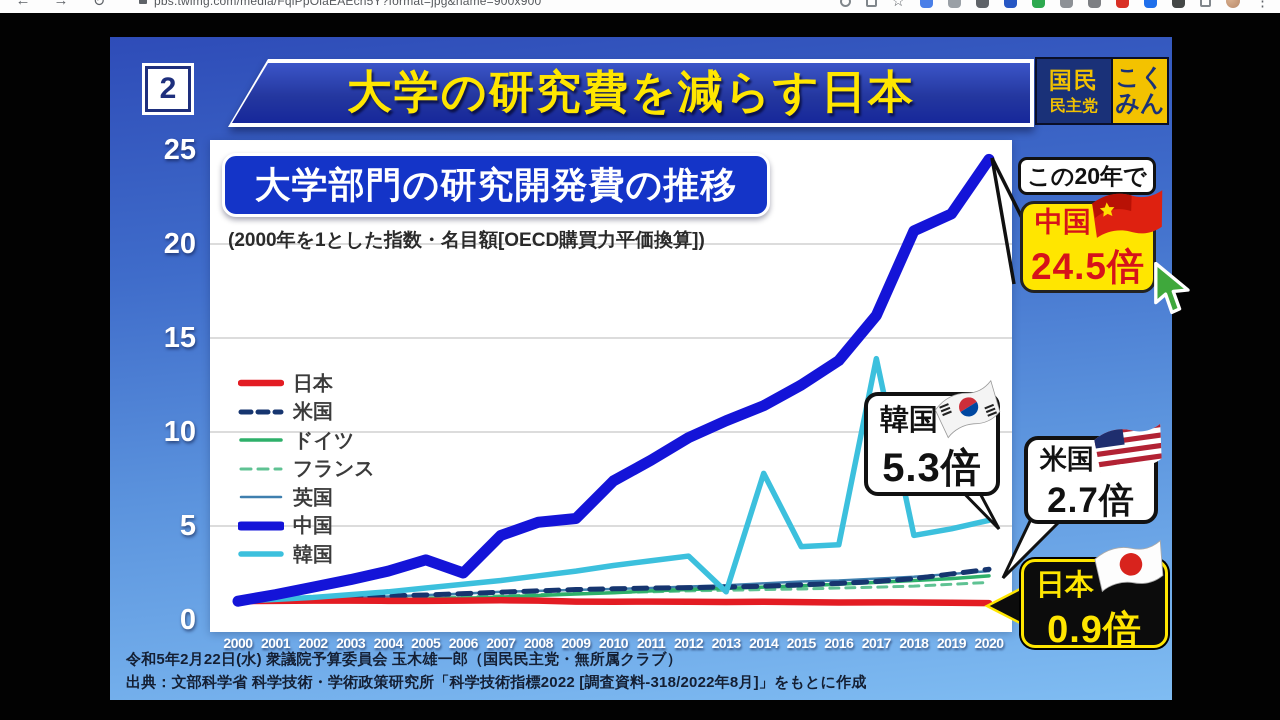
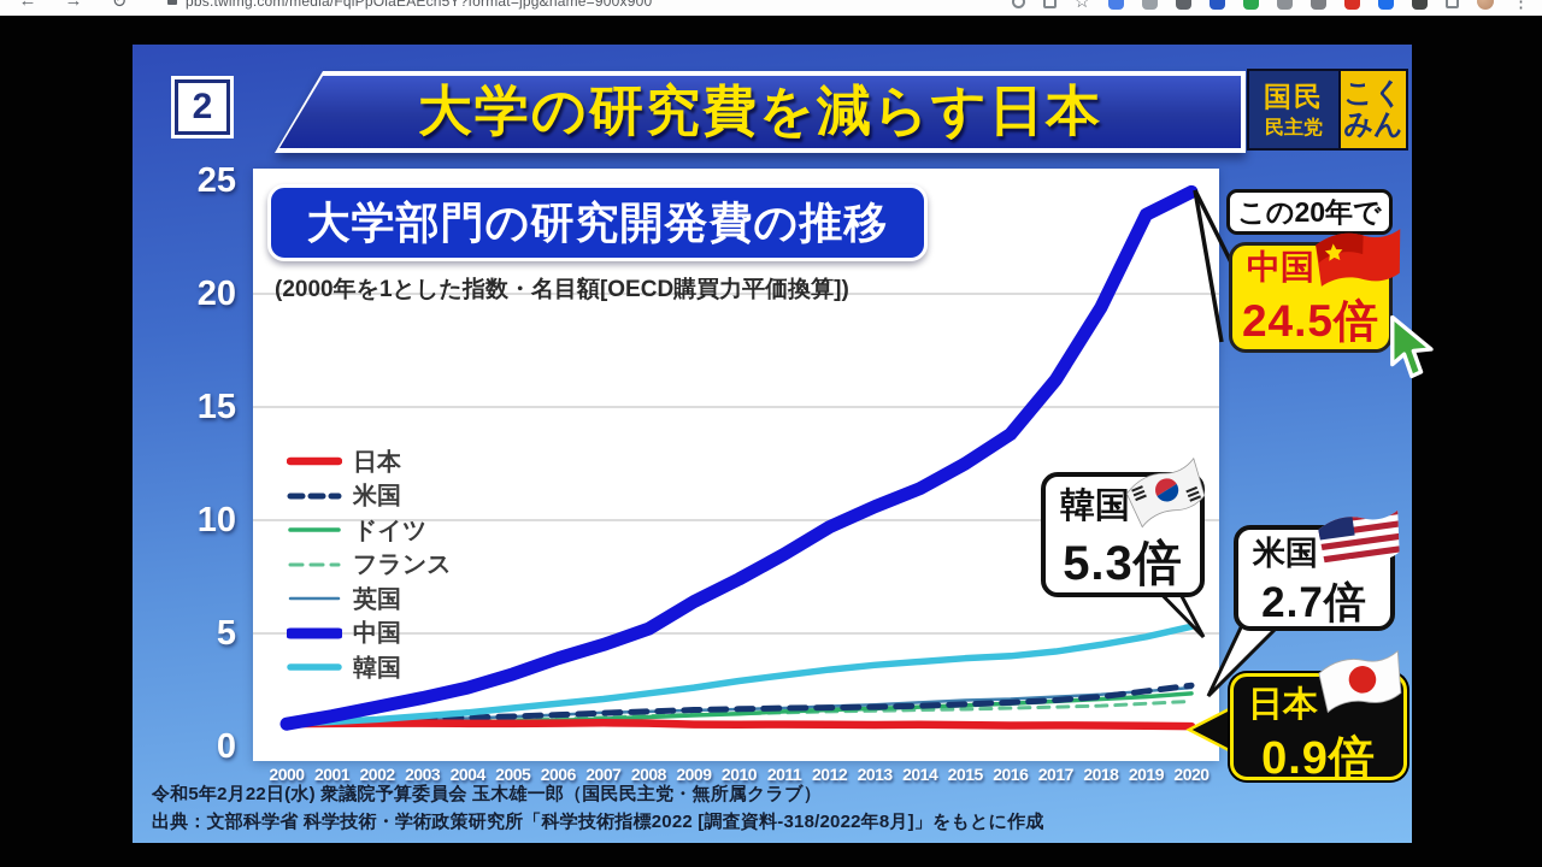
中国/2006: 2.5 -> 3.9
中国/2009: 5.4 -> 6.4
韓国/2013: 1.5 -> 3.6
韓国/2014: 7.8 -> 3.8
韓国/2017: 13.9 -> 4.2
中国/2018: 20.7 -> 19.4
中国/2019: 21.6 -> 23.5
